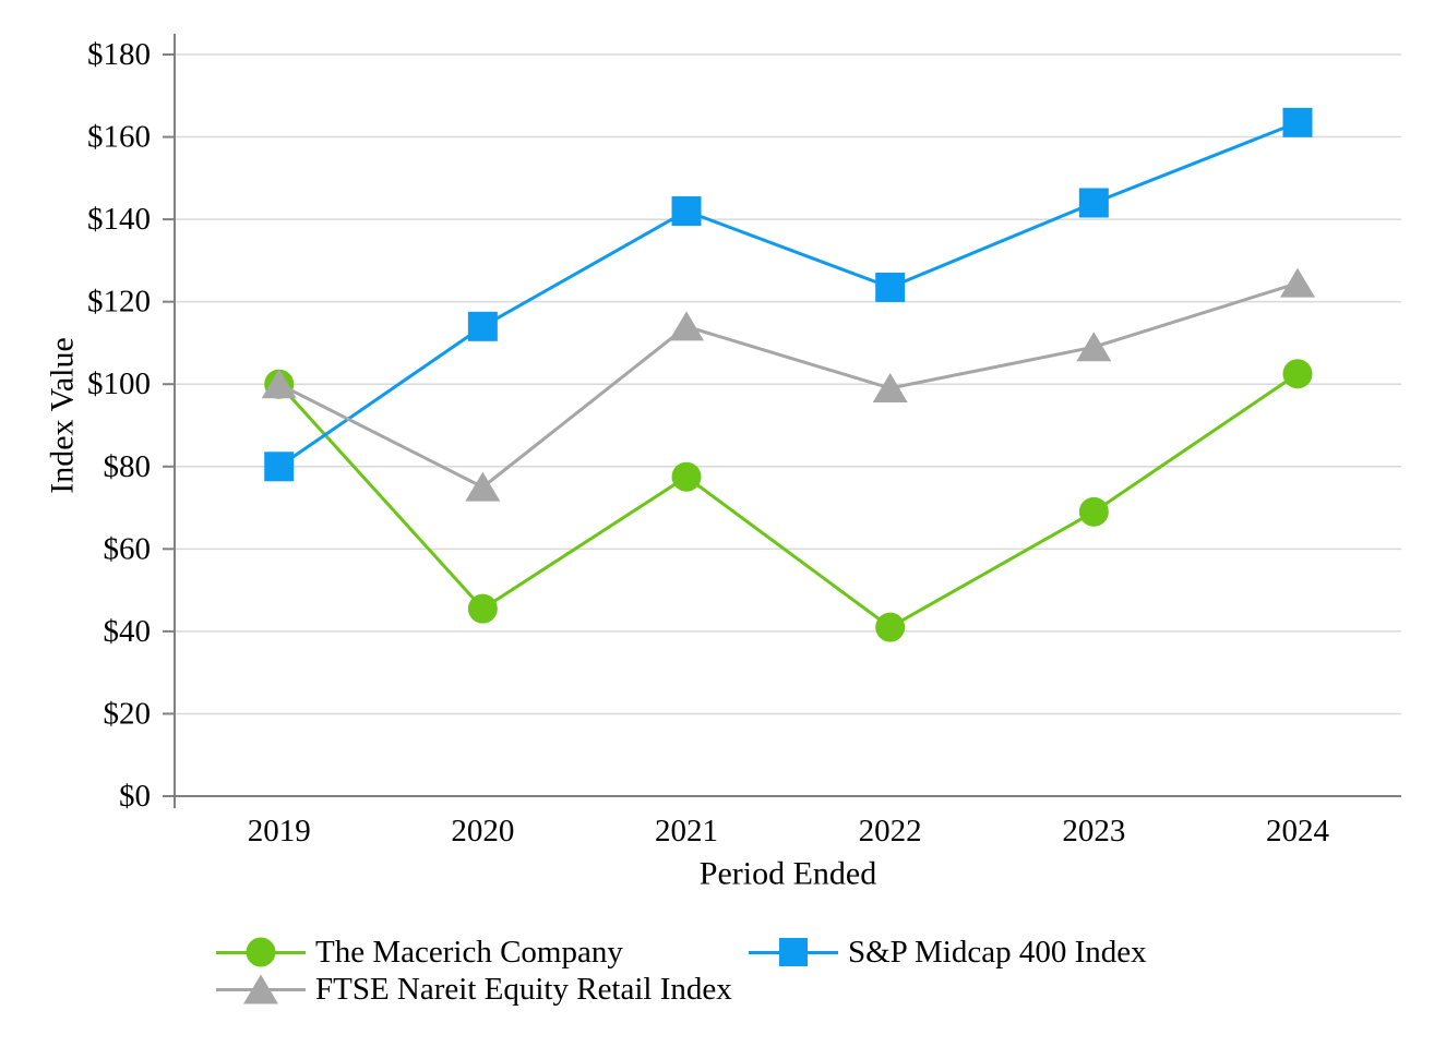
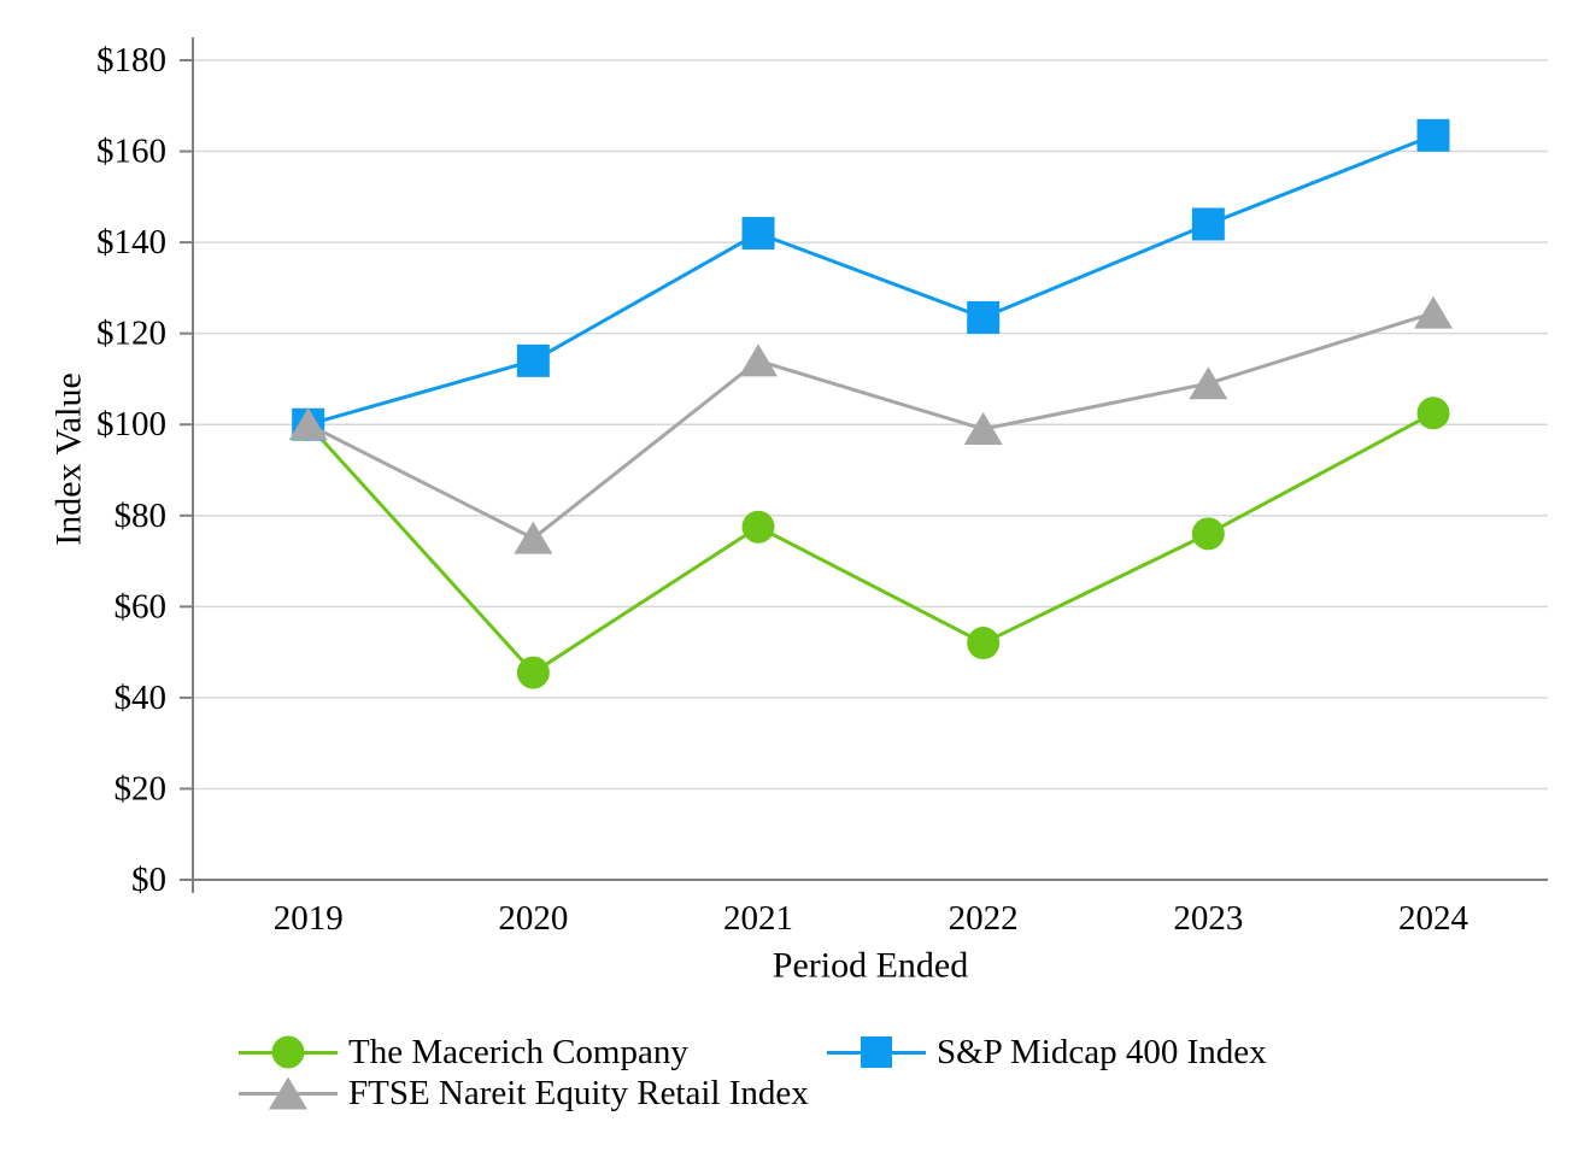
S&P Midcap 400 Index/2019: $80 -> $100
The Macerich Company/2022: $41 -> $52
The Macerich Company/2023: $69 -> $76
